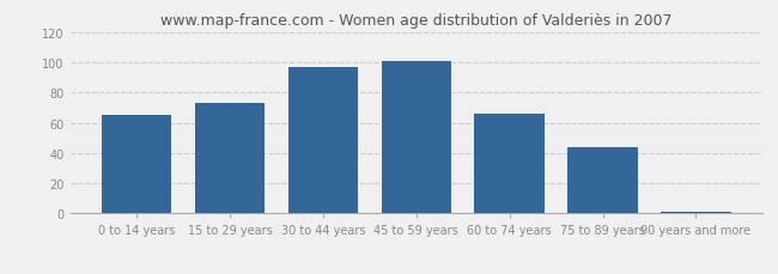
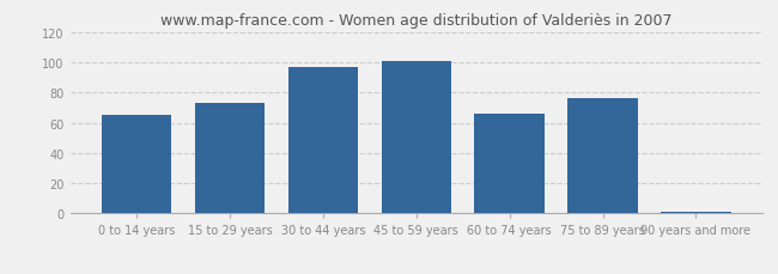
75 to 89 years: 44 -> 76
